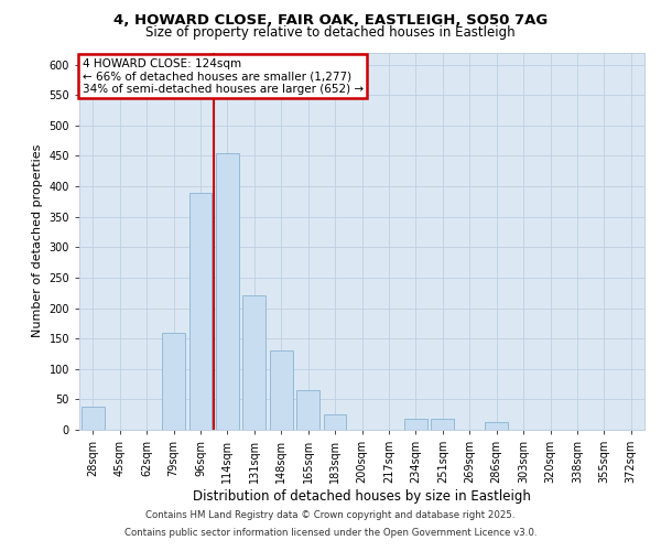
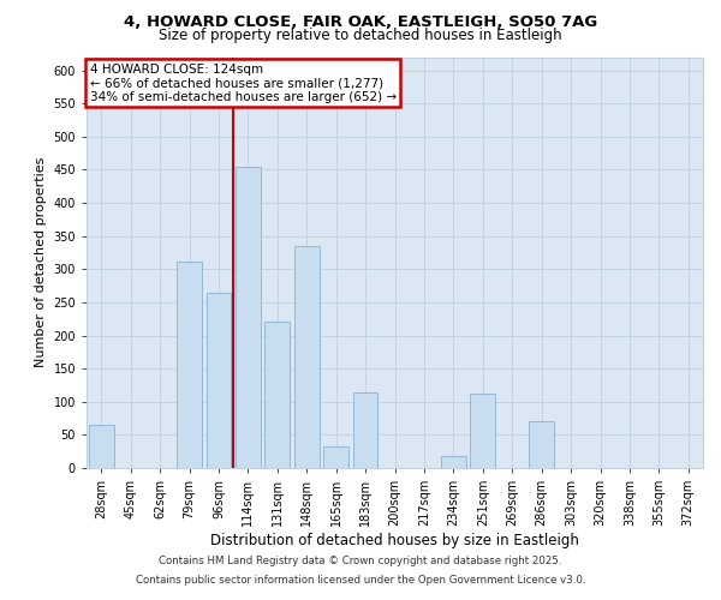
28sqm: 38 -> 66
79sqm: 160 -> 312
96sqm: 390 -> 264
148sqm: 130 -> 334
165sqm: 65 -> 32
183sqm: 25 -> 114
251sqm: 18 -> 112
286sqm: 12 -> 70
